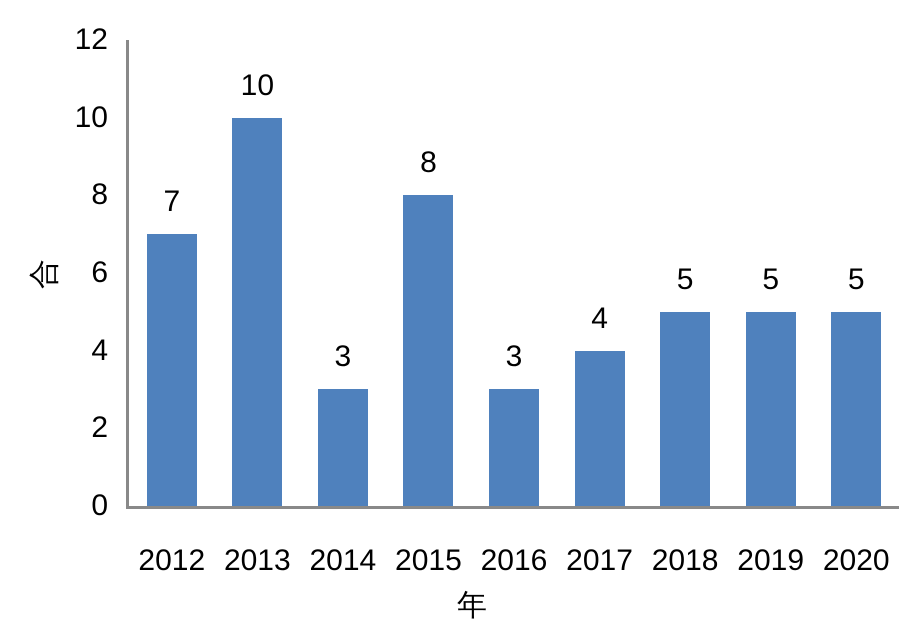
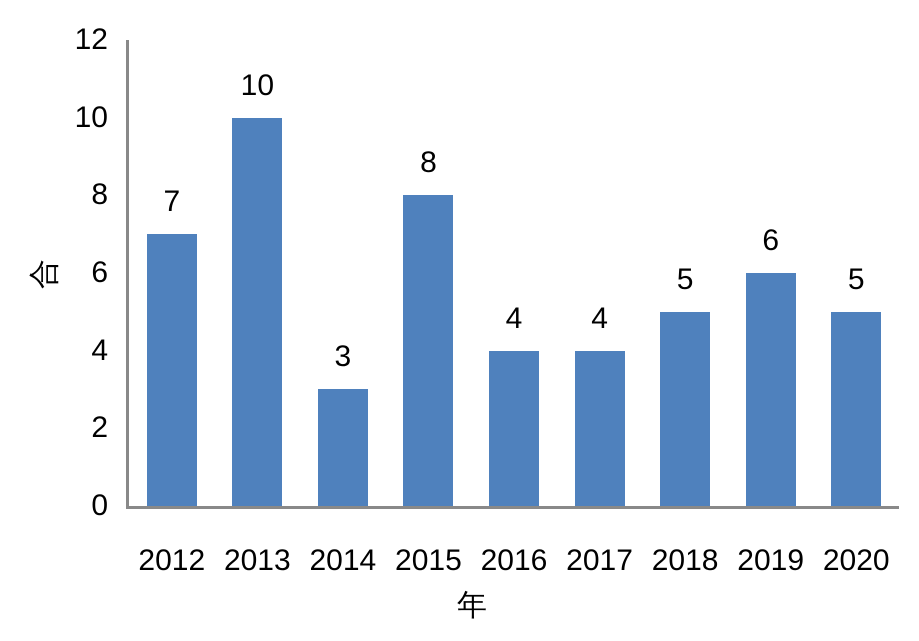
2016: 3 -> 4
2019: 5 -> 6
